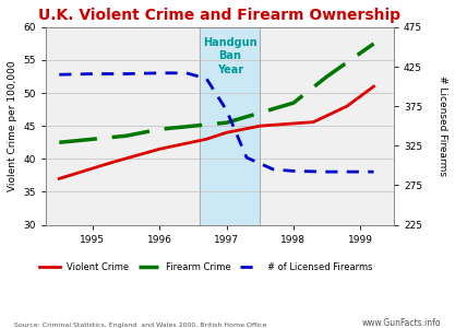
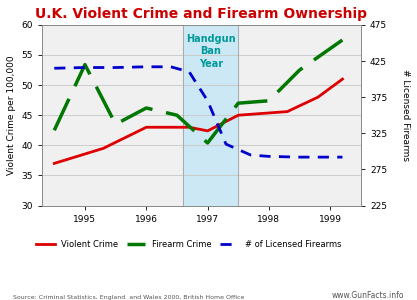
Firearm Crime/1995: 43.0 -> 53.4
Violent Crime/1996: 41.5 -> 43.0
Firearm Crime/1996: 44.5 -> 46.2
Violent Crime/1997: 44.0 -> 42.4
Firearm Crime/1997: 45.5 -> 40.4
Firearm Crime/1998: 48.5 -> 47.4
